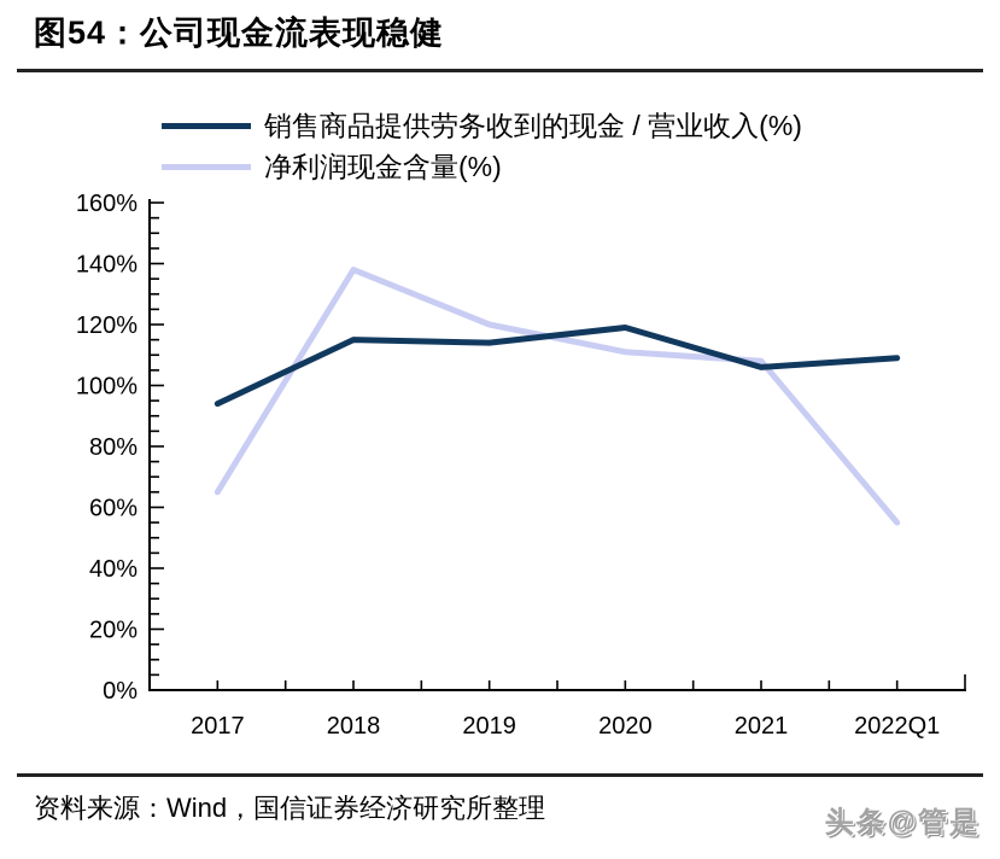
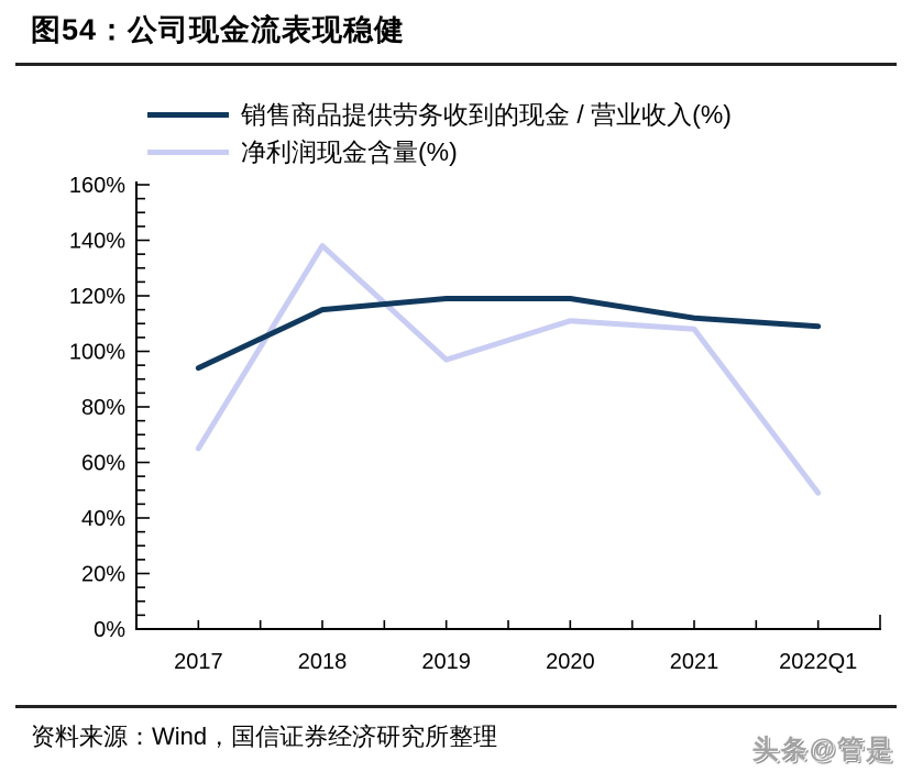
销售商品提供劳务收到的现金 / 营业收入(%)/2019: 114% -> 119%
净利润现金含量(%)/2019: 120% -> 97%
销售商品提供劳务收到的现金 / 营业收入(%)/2021: 106% -> 112%
净利润现金含量(%)/2022Q1: 55% -> 49%
